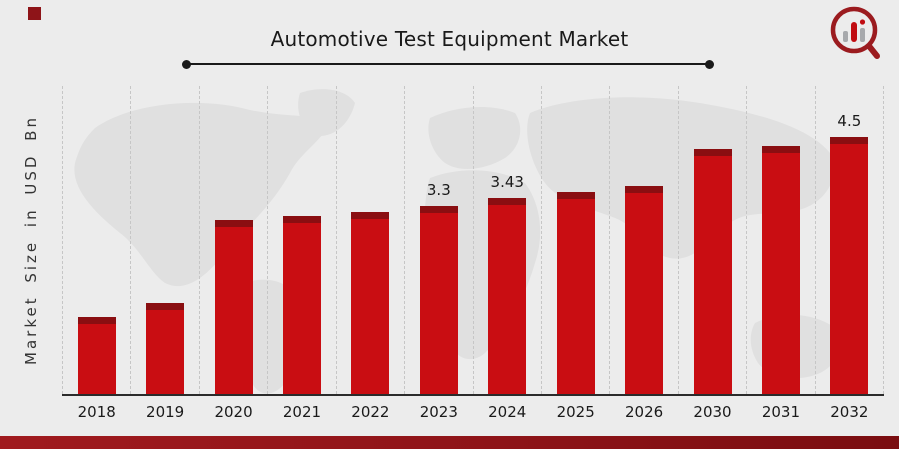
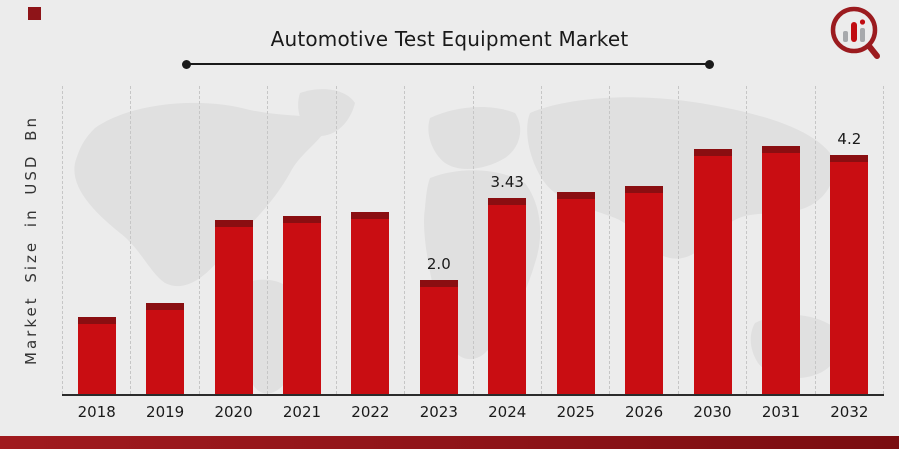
2023: 3.3 -> 2.0
2032: 4.5 -> 4.2
